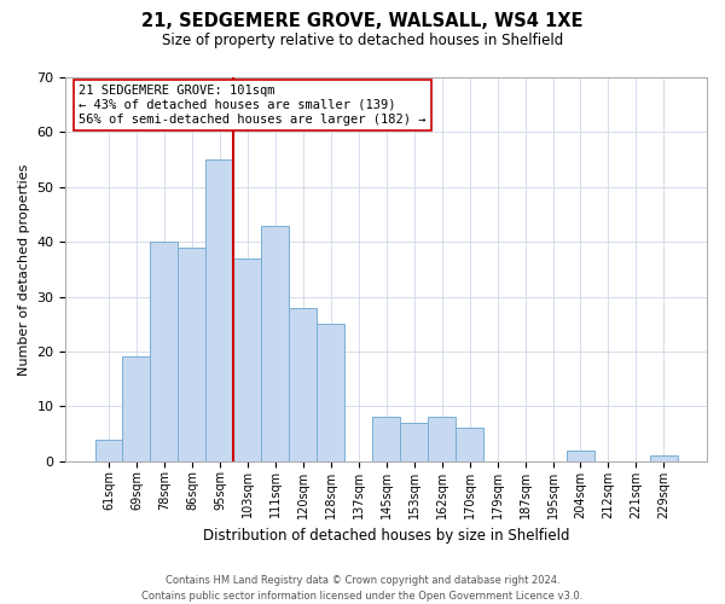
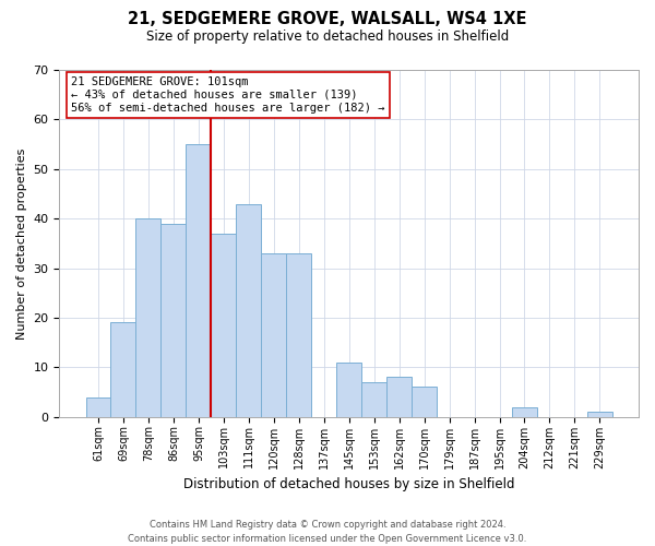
120sqm: 28 -> 33
128sqm: 25 -> 33
145sqm: 8 -> 11
